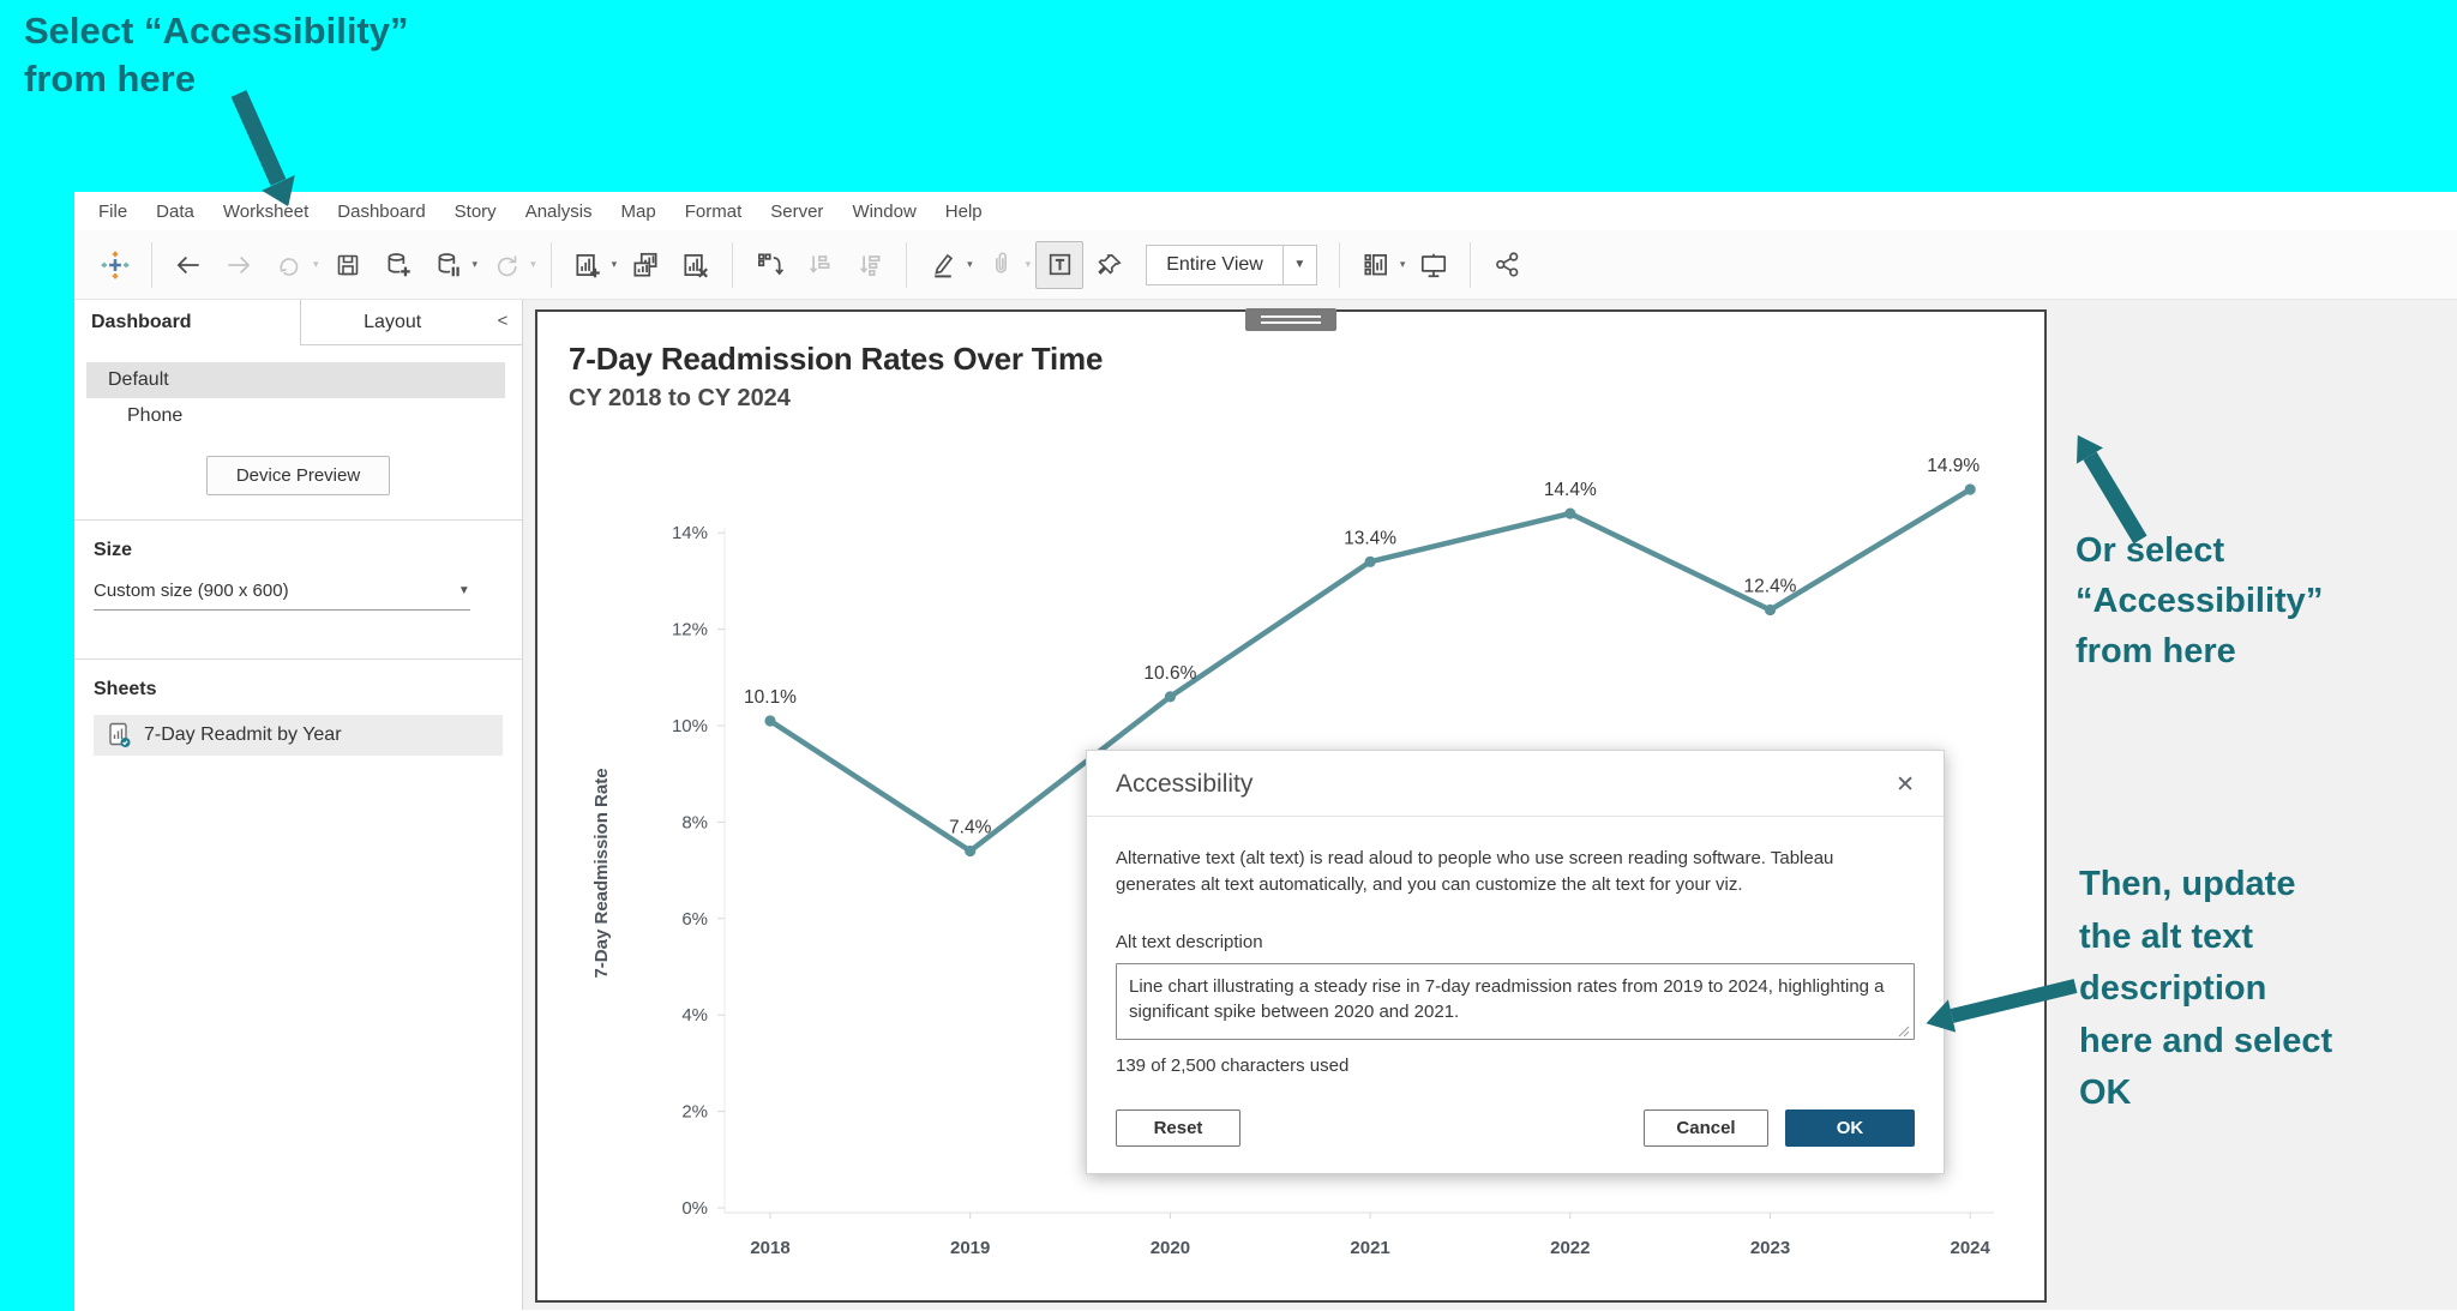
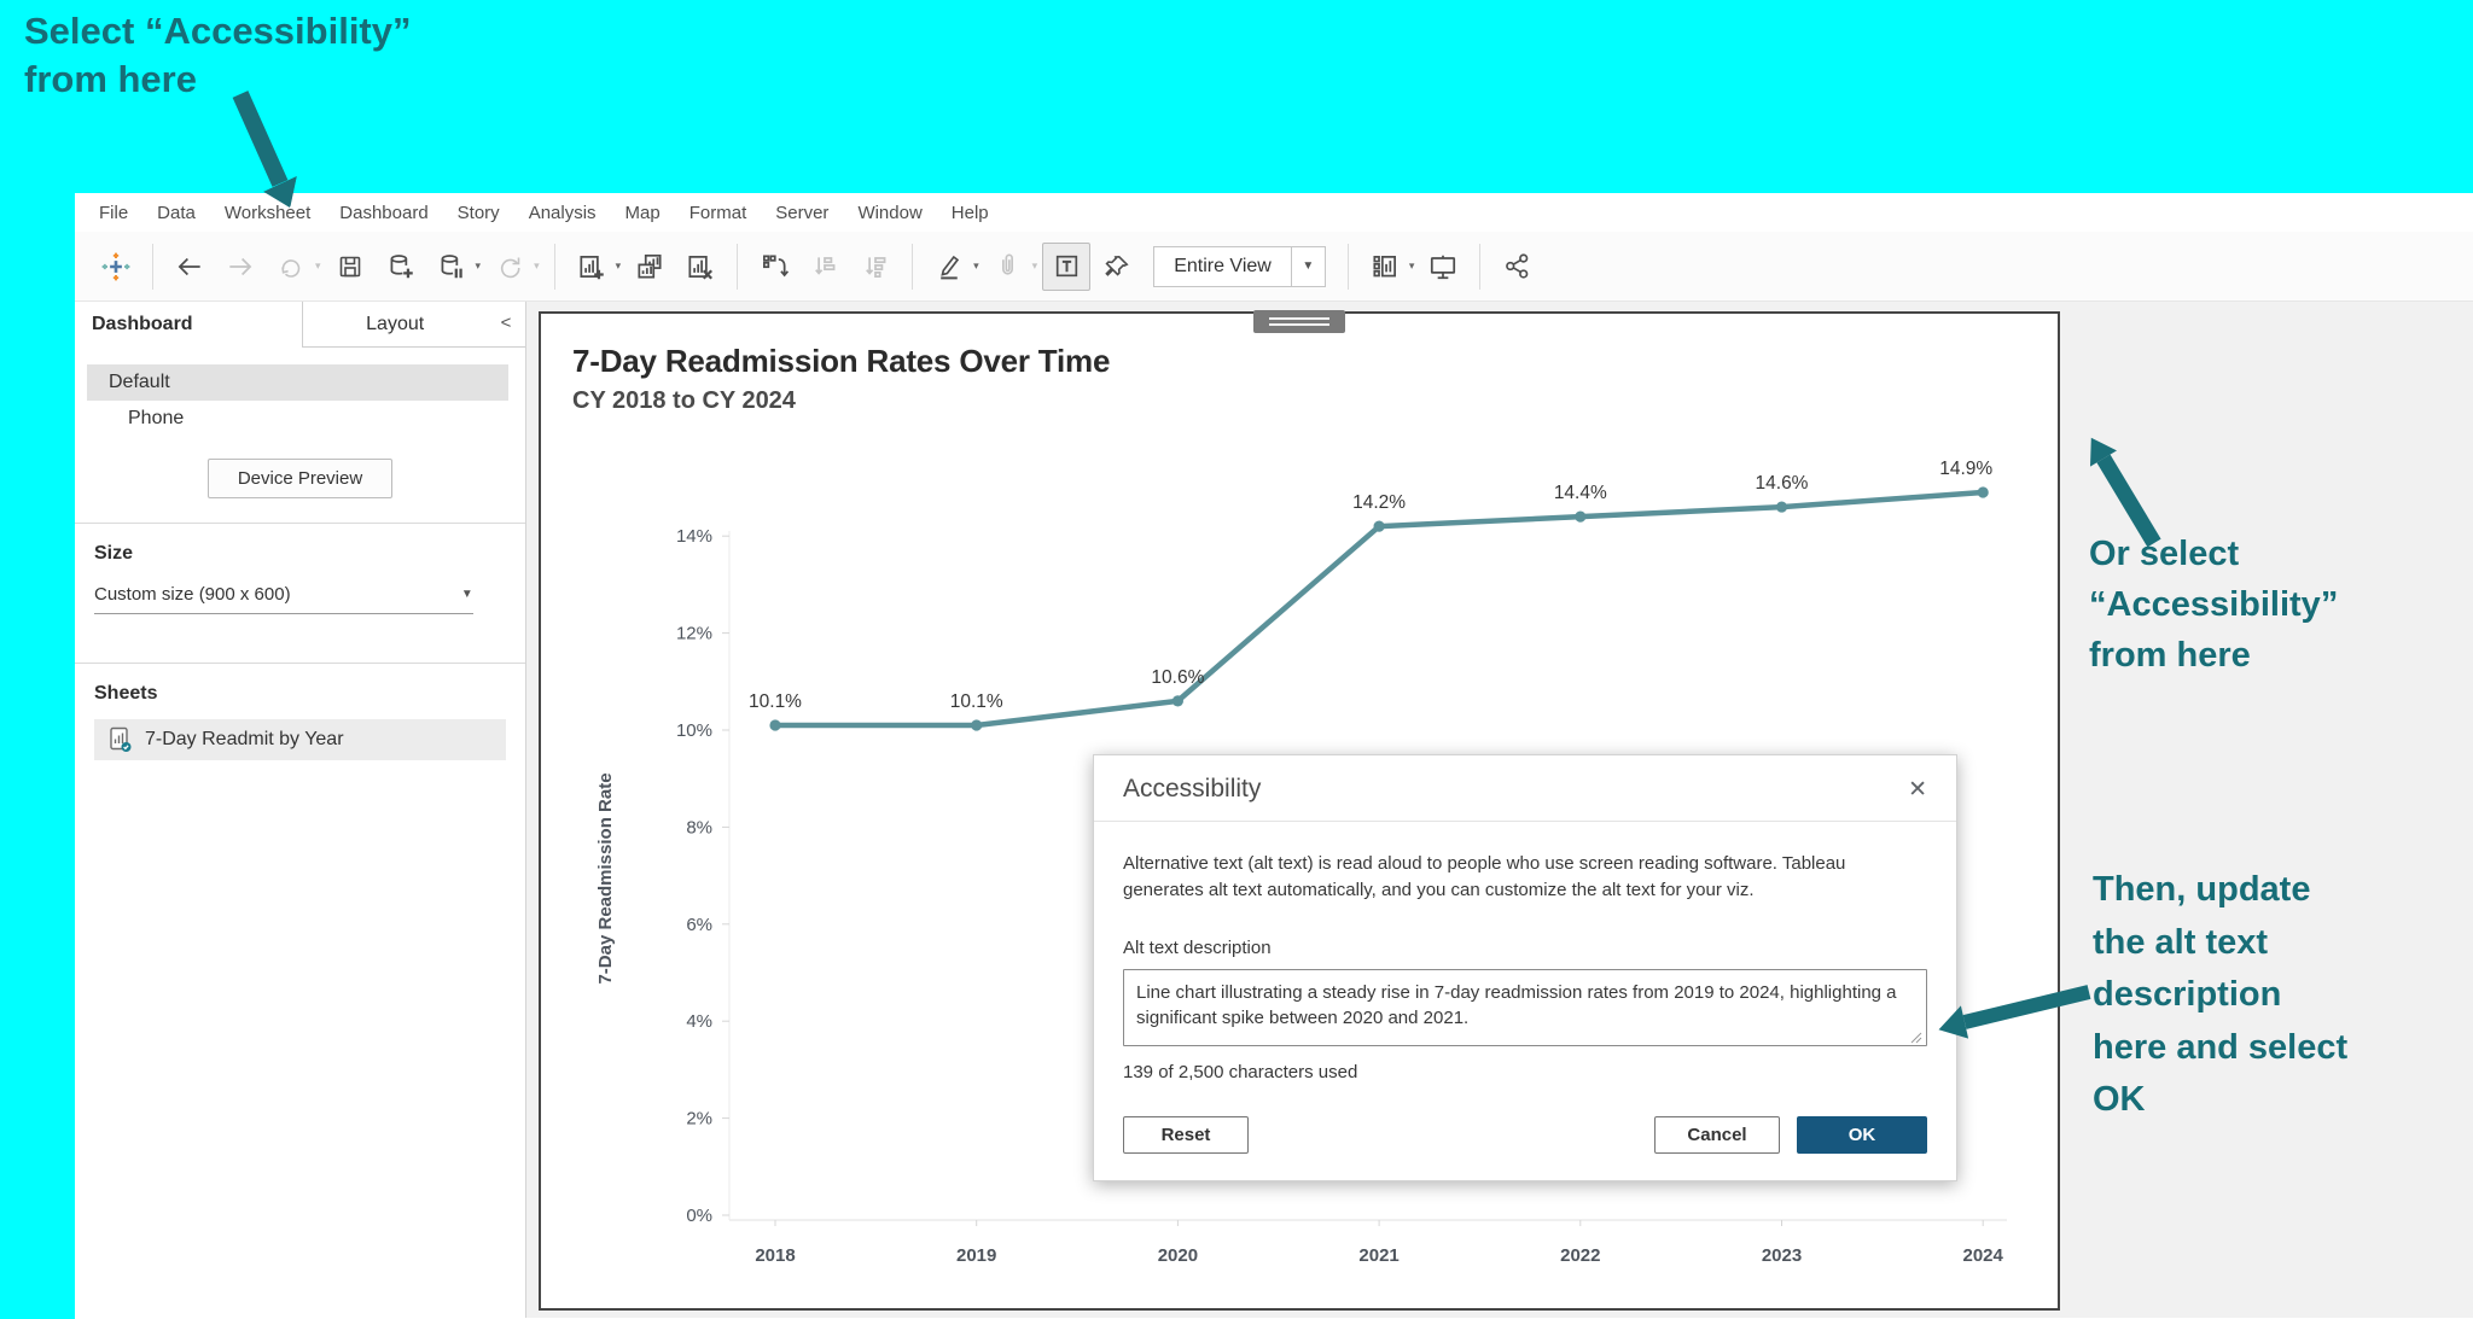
2019: 7.4% -> 10.1%
2021: 13.4% -> 14.2%
2023: 12.4% -> 14.6%
